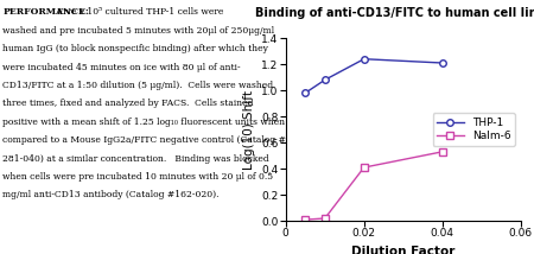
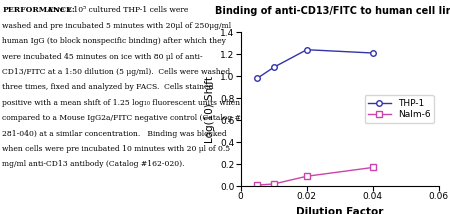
Nalm-6/0.02: 0.41 -> 0.09
Nalm-6/0.04: 0.53 -> 0.17
